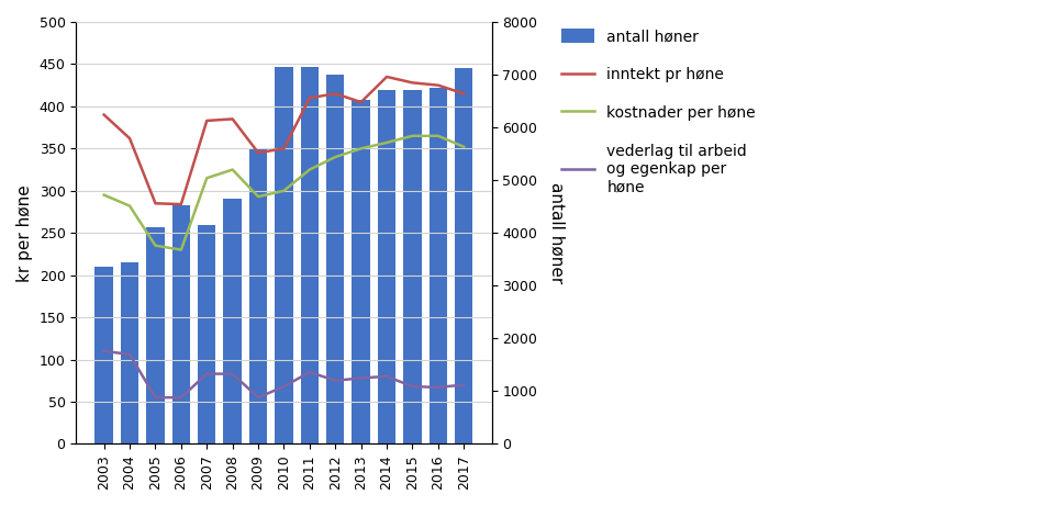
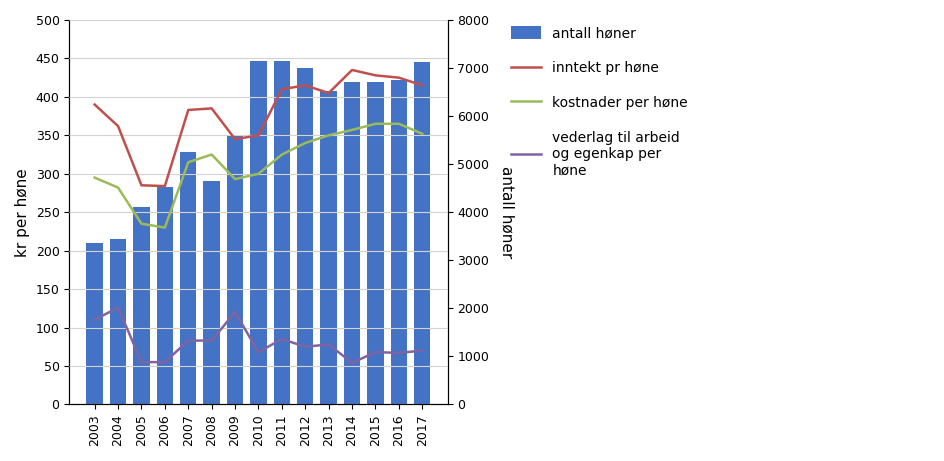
vederlag til arbeid og egenkap per høne/2004: 106 -> 126
antall høner/2007: 4160 -> 5250
vederlag til arbeid og egenkap per høne/2009: 55 -> 120
vederlag til arbeid og egenkap per høne/2014: 80 -> 54
